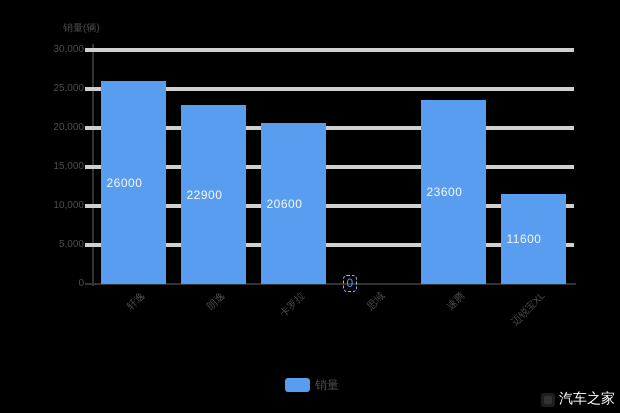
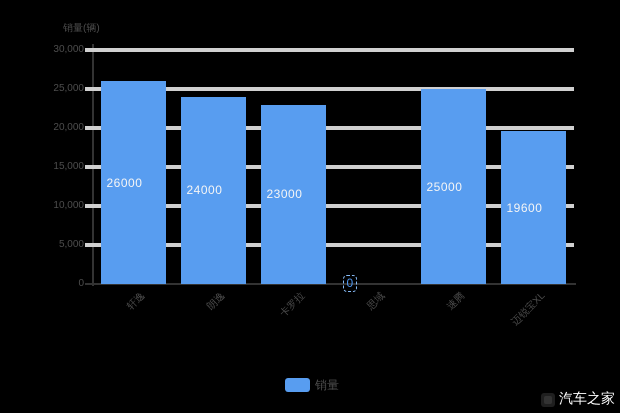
朗逸: 22900 -> 24000
卡罗拉: 20600 -> 23000
速腾: 23600 -> 25000
迈锐宝XL: 11600 -> 19600
